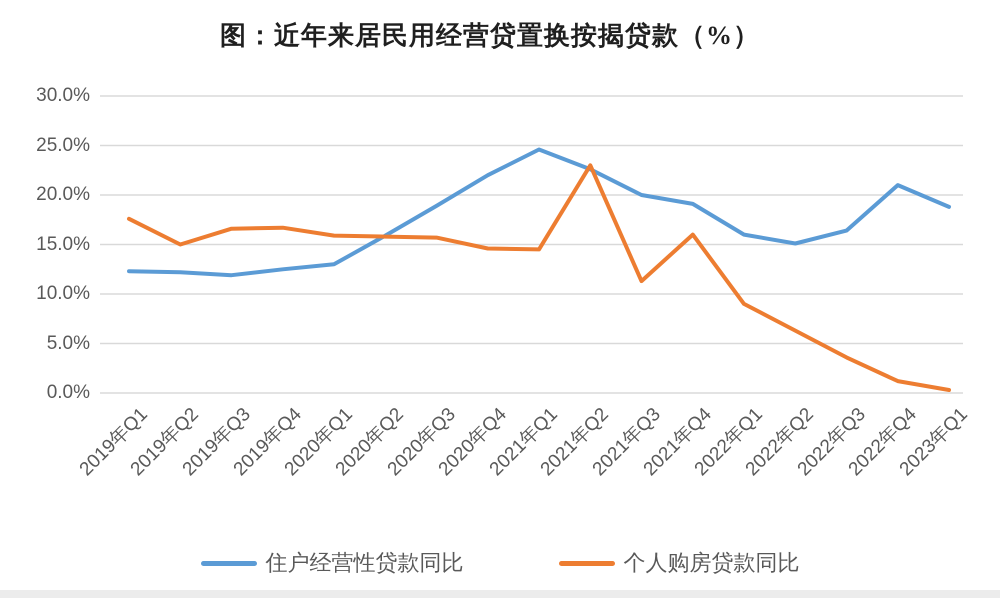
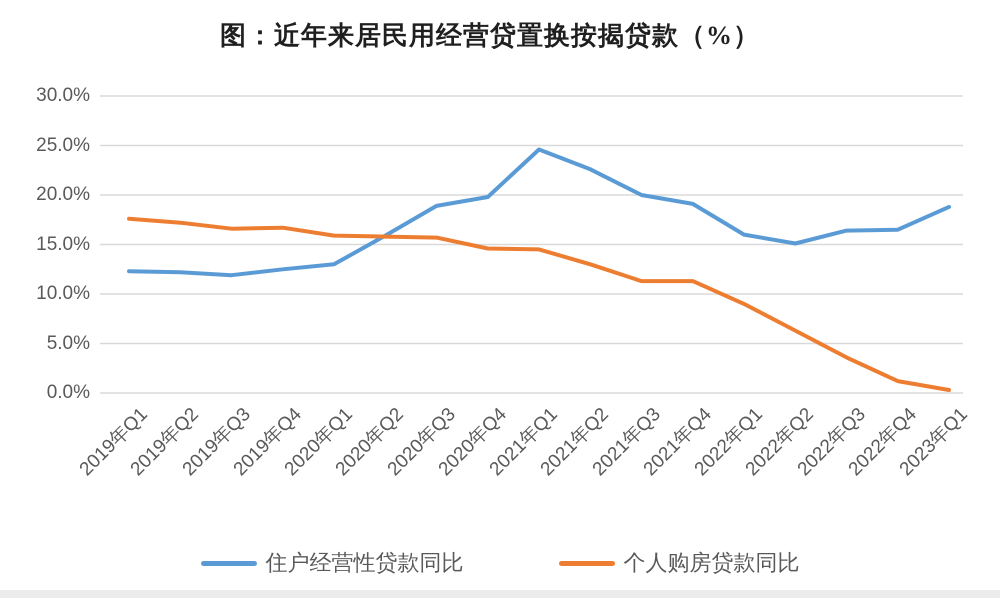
个人购房贷款同比/2019年Q2: 15% -> 17%
住户经营性贷款同比/2020年Q4: 22% -> 20%
个人购房贷款同比/2021年Q2: 23% -> 13%
个人购房贷款同比/2021年Q4: 16% -> 11%
住户经营性贷款同比/2022年Q4: 21% -> 16%
